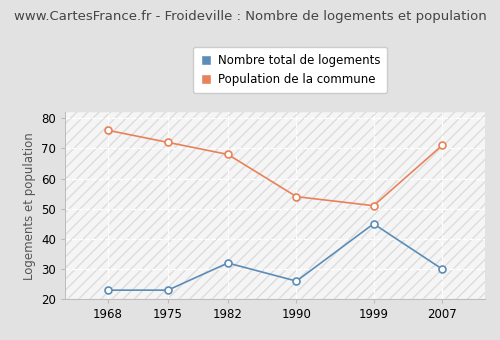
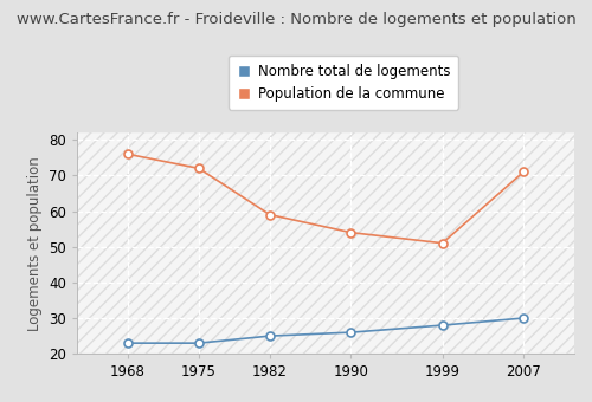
Nombre total de logements/1982: 32 -> 25
Population de la commune/1982: 68 -> 59
Nombre total de logements/1999: 45 -> 28
